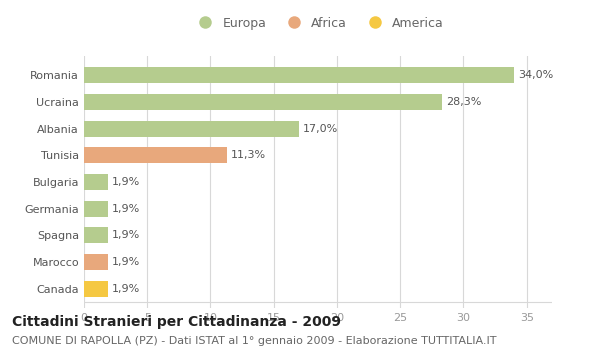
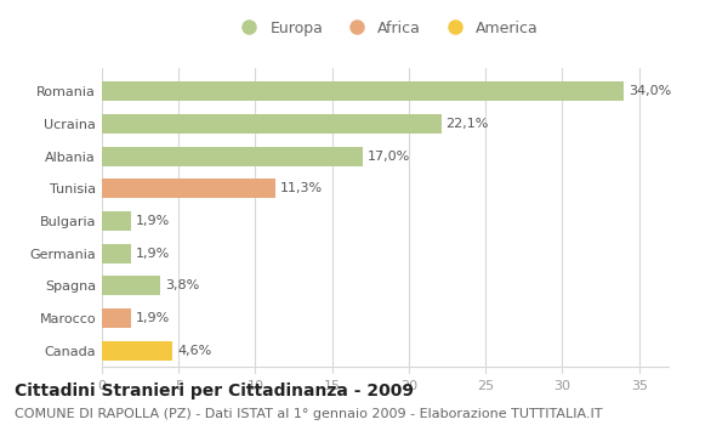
Ucraina: 28,3% -> 22,1%
Spagna: 1,9% -> 3,8%
Canada: 1,9% -> 4,6%
